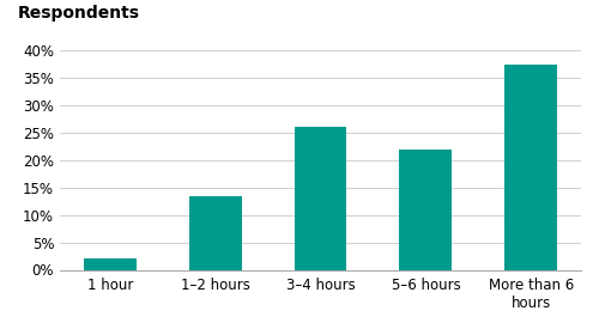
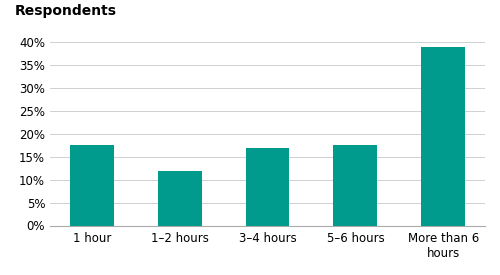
1 hour: 2.0% -> 17.5%
1–2 hours: 13.5% -> 12.0%
3–4 hours: 26.0% -> 17.0%
5–6 hours: 22.0% -> 17.5%
More than 6 hours: 37.5% -> 39.0%
